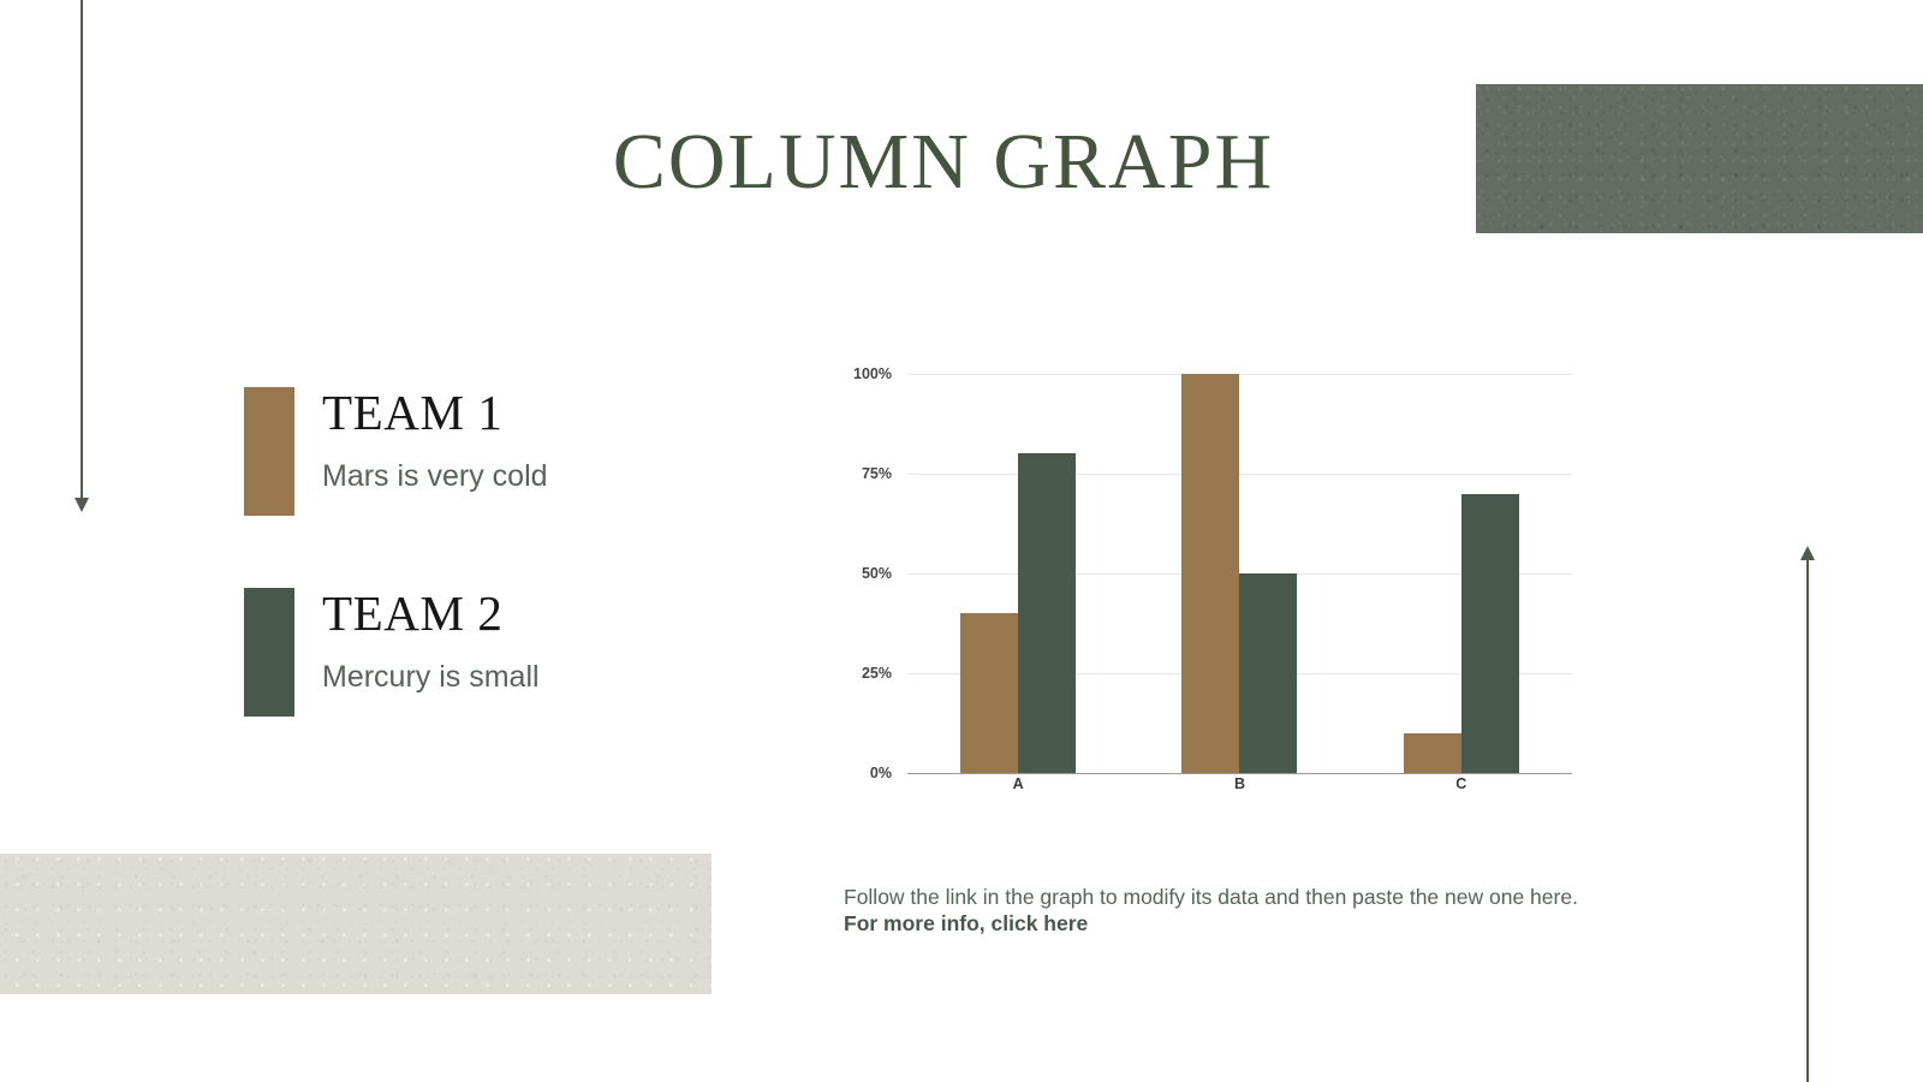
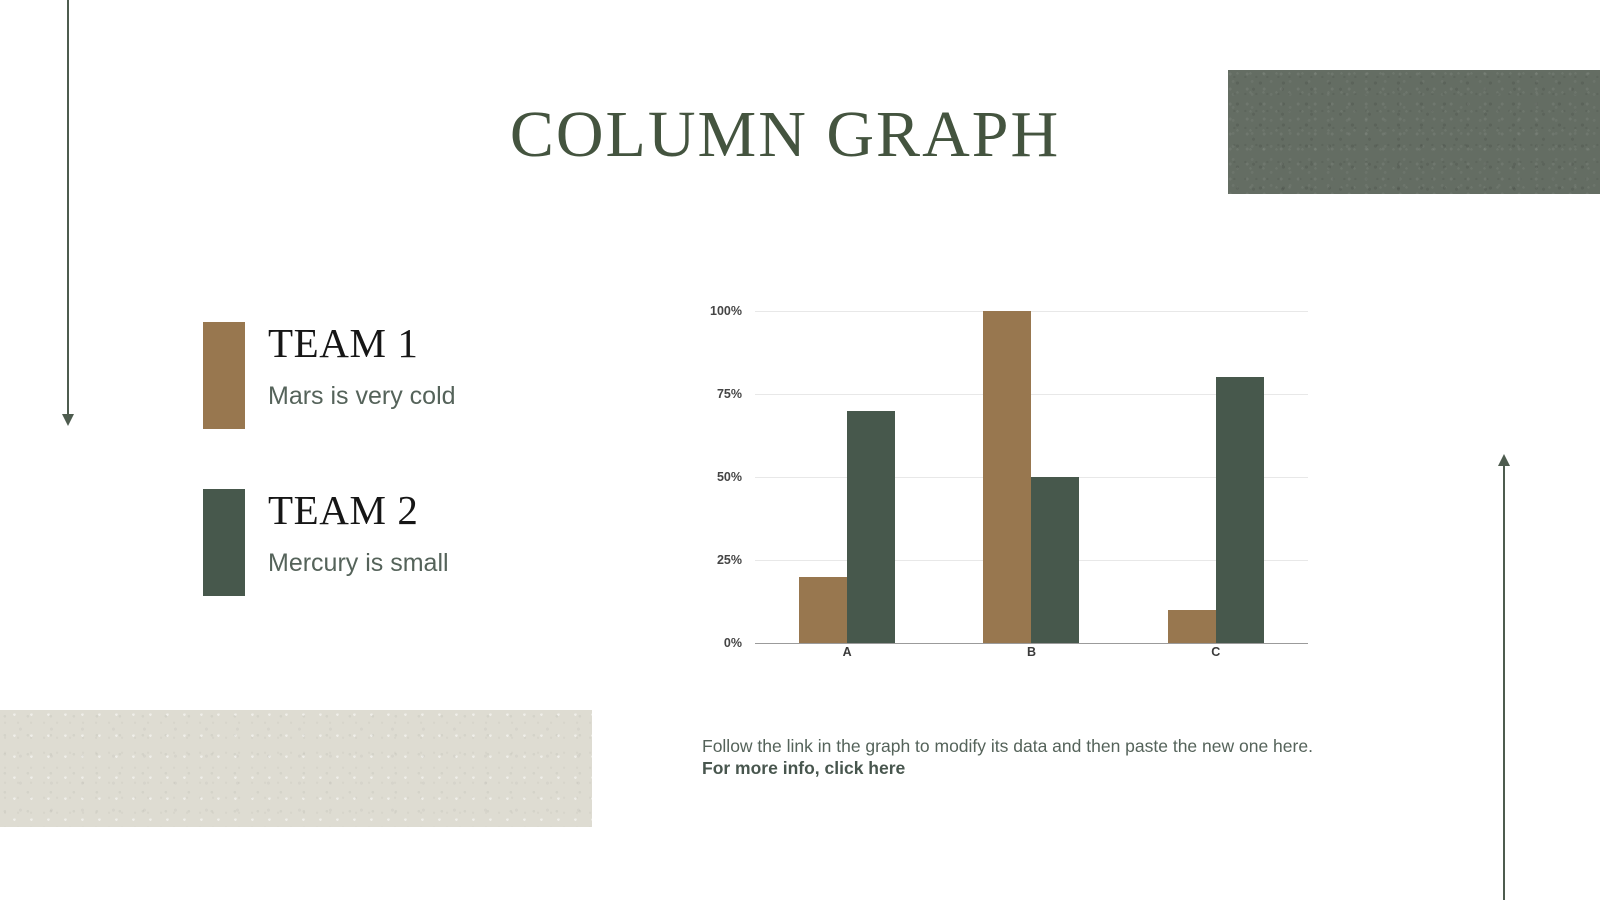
TEAM 1/A: 40% -> 20%
TEAM 2/A: 80% -> 70%
TEAM 2/C: 70% -> 80%
